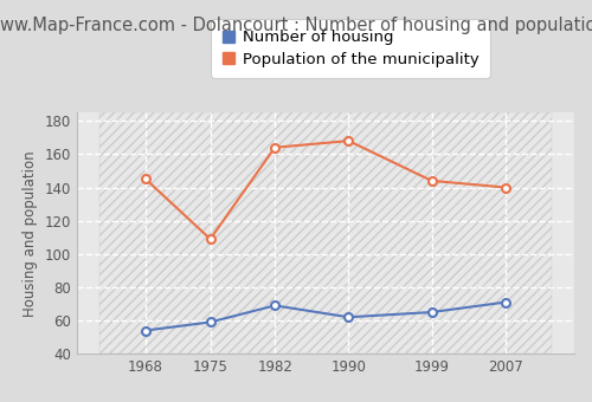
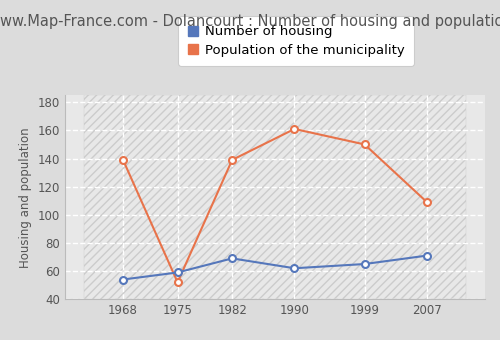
Population of the municipality/1968: 145 -> 139
Population of the municipality/1975: 109 -> 52
Population of the municipality/1982: 164 -> 139
Population of the municipality/1990: 168 -> 161
Population of the municipality/1999: 144 -> 150
Population of the municipality/2007: 140 -> 109
